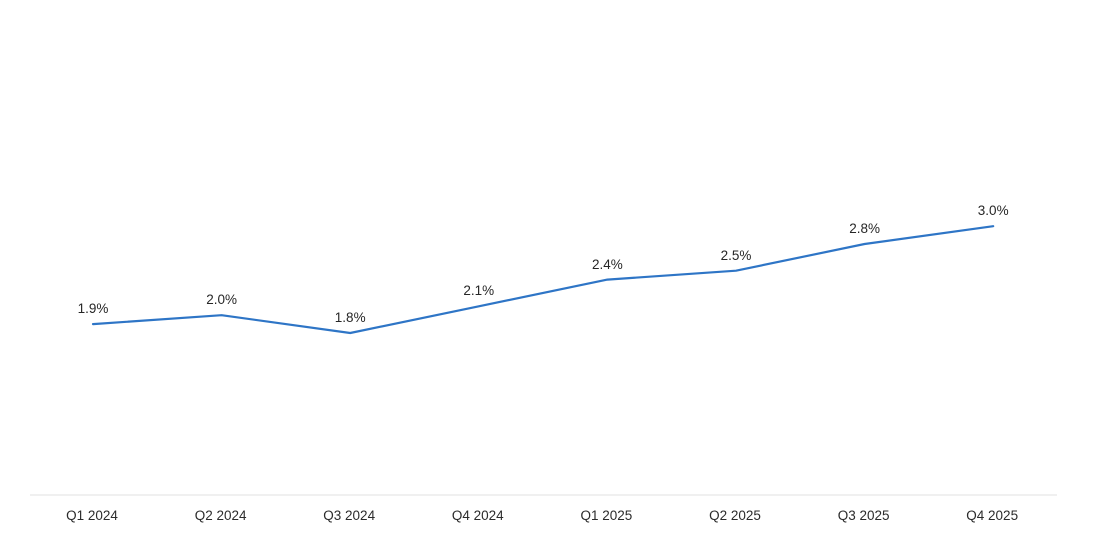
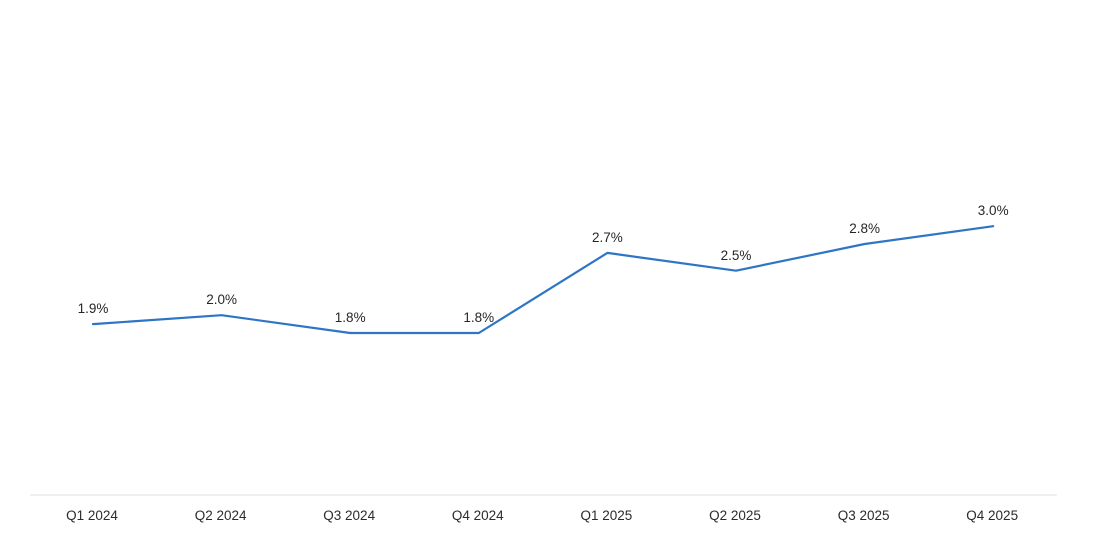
Q4 2024: 2.1% -> 1.8%
Q1 2025: 2.4% -> 2.7%
